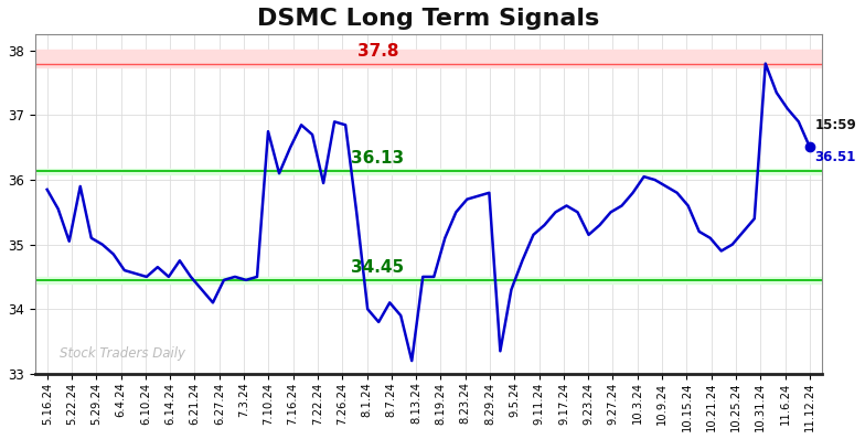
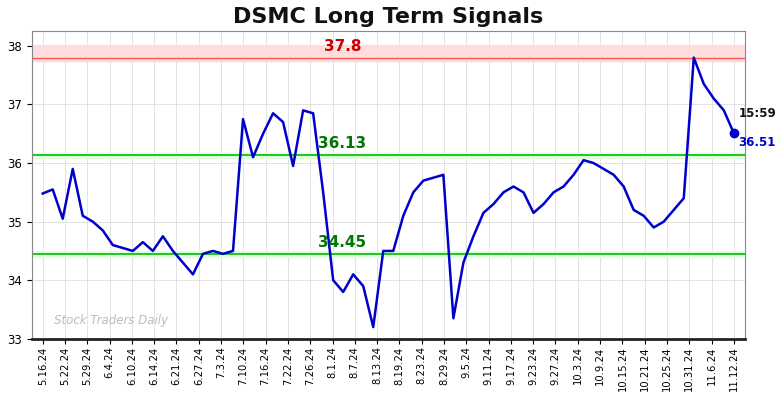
5.16.24: 35.85 -> 35.48
